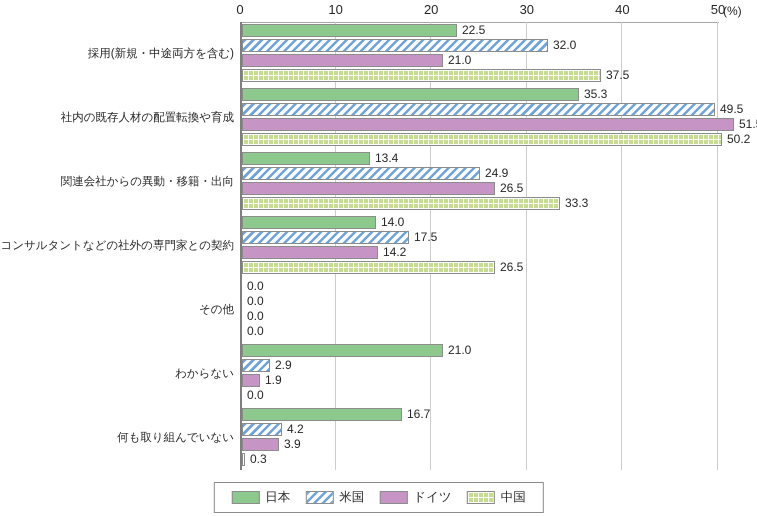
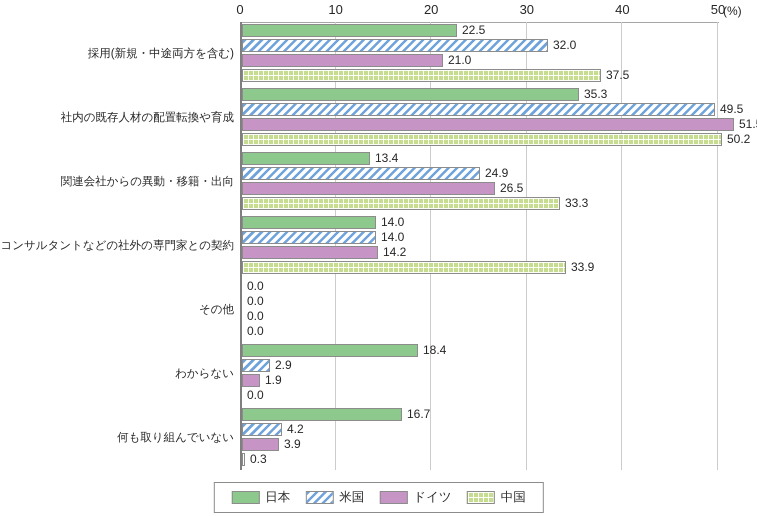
米国/コンサルタントなどの社外の専門家との契約: 17.5 -> 14.0
中国/コンサルタントなどの社外の専門家との契約: 26.5 -> 33.9
日本/わからない: 21.0 -> 18.4
